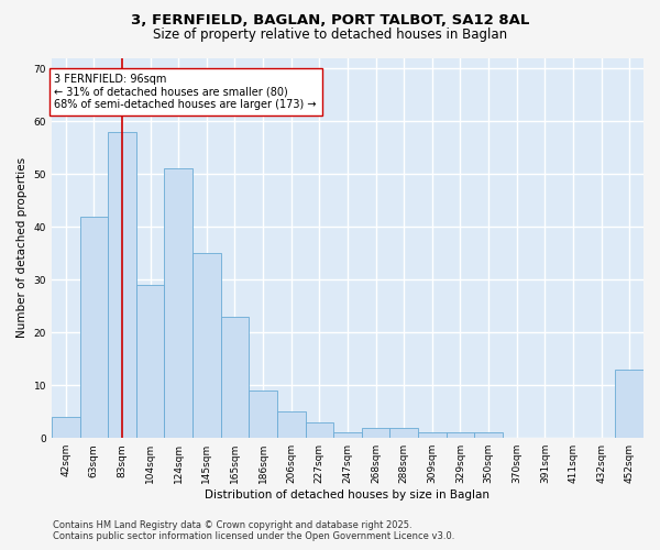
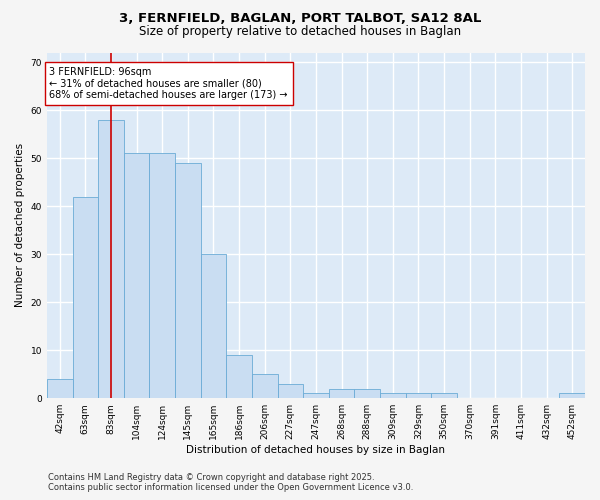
104sqm: 29 -> 51
145sqm: 35 -> 49
165sqm: 23 -> 30
452sqm: 13 -> 1
